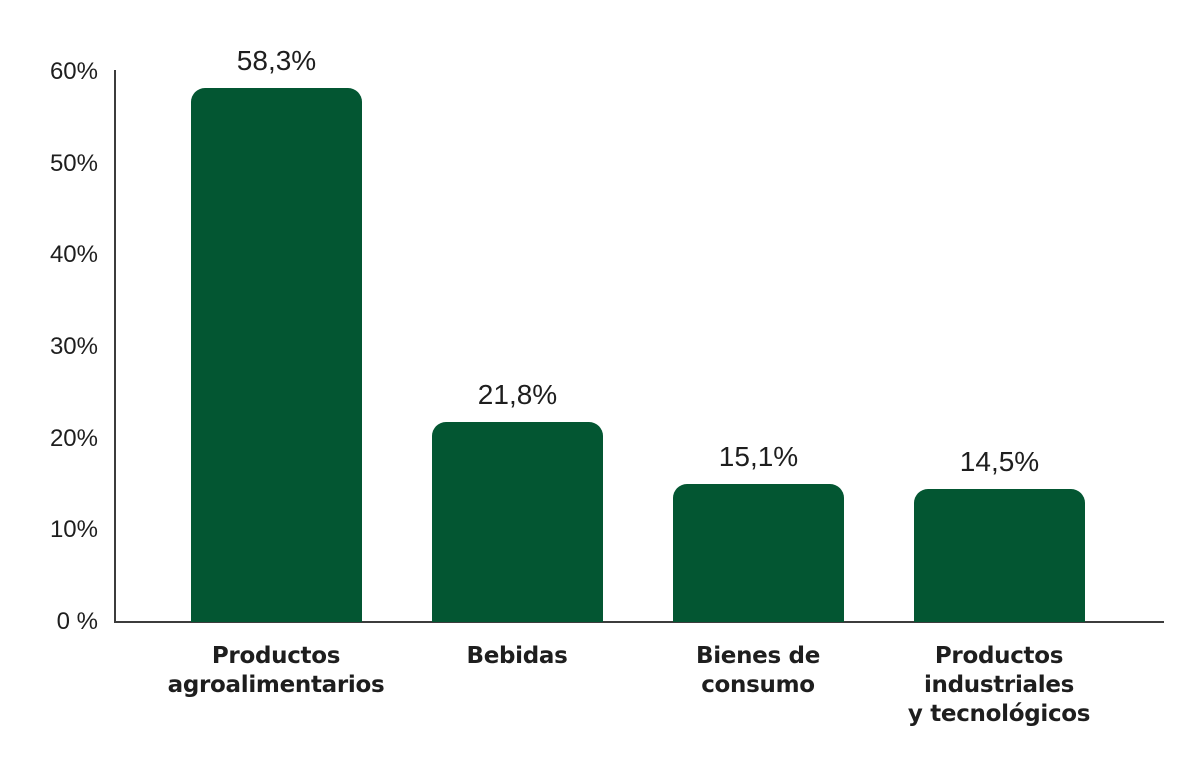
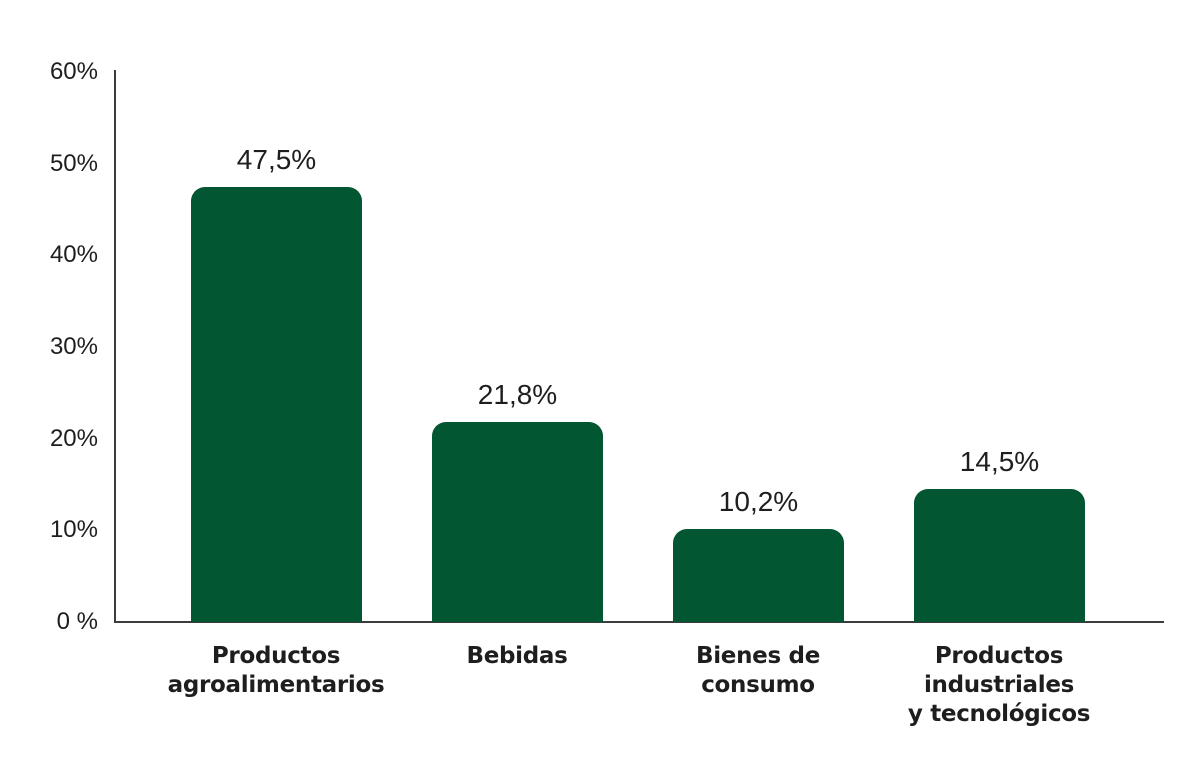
Productos agroalimentarios: 58,3% -> 47,5%
Bienes de consumo: 15,1% -> 10,2%
